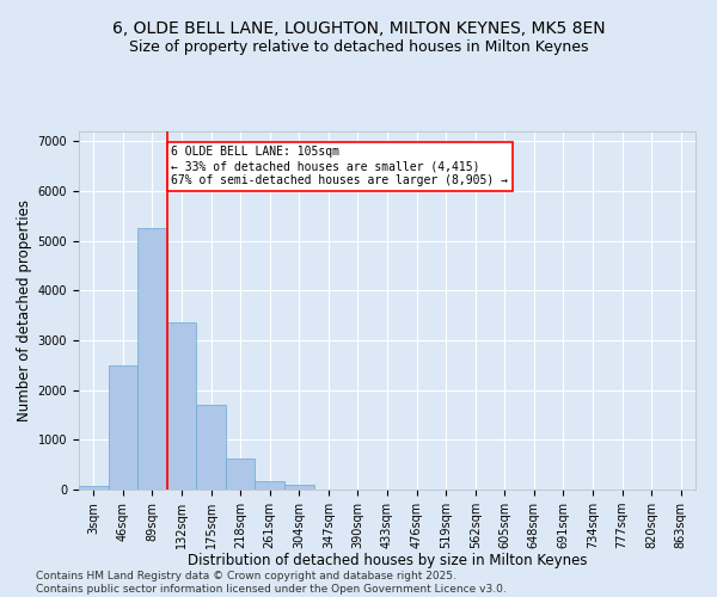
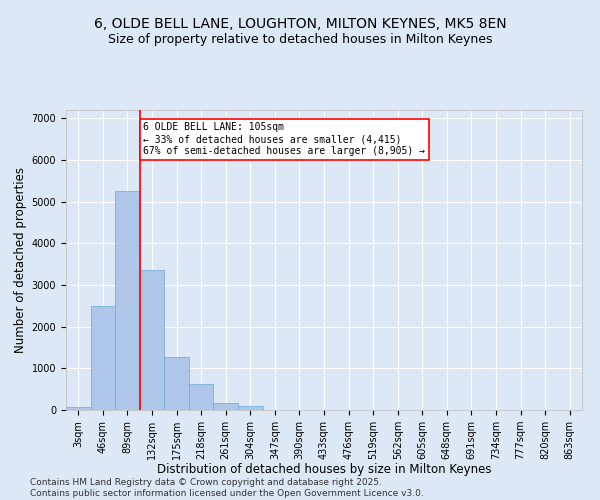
175sqm: 1700 -> 1280
